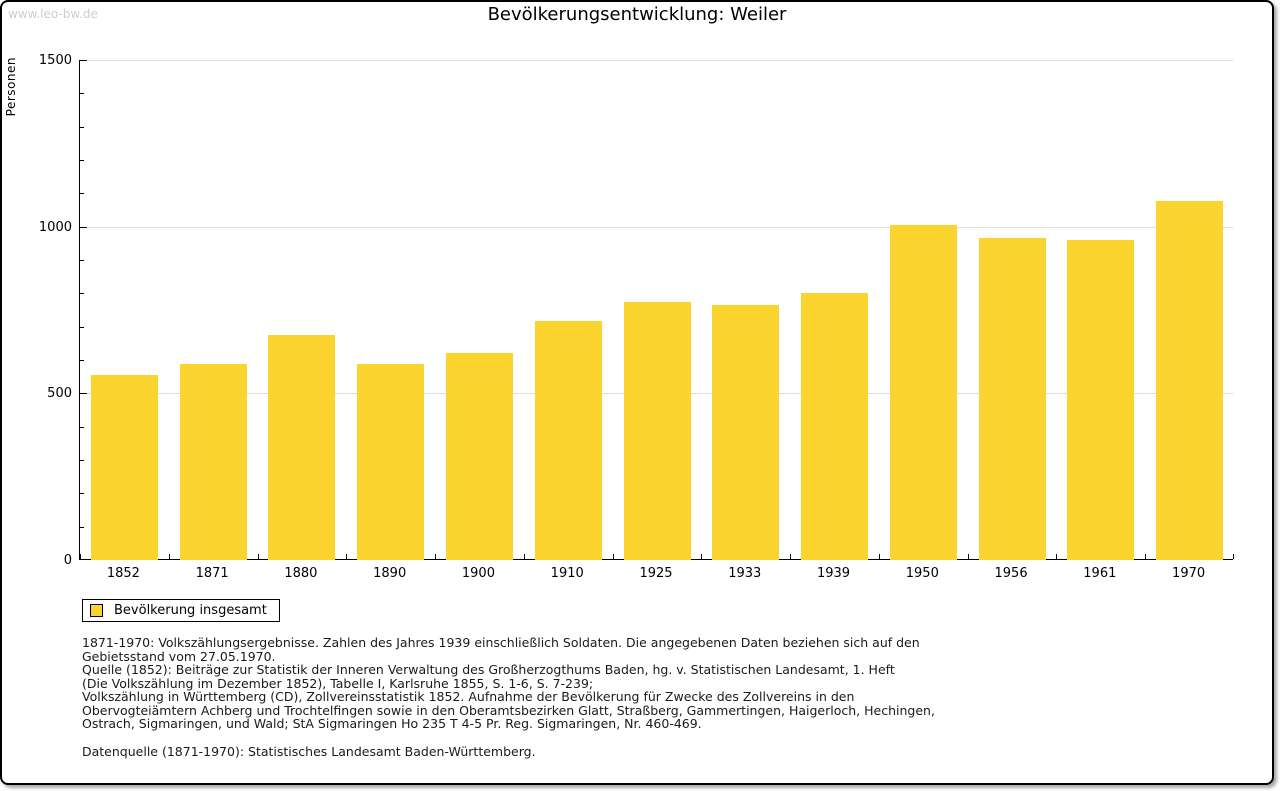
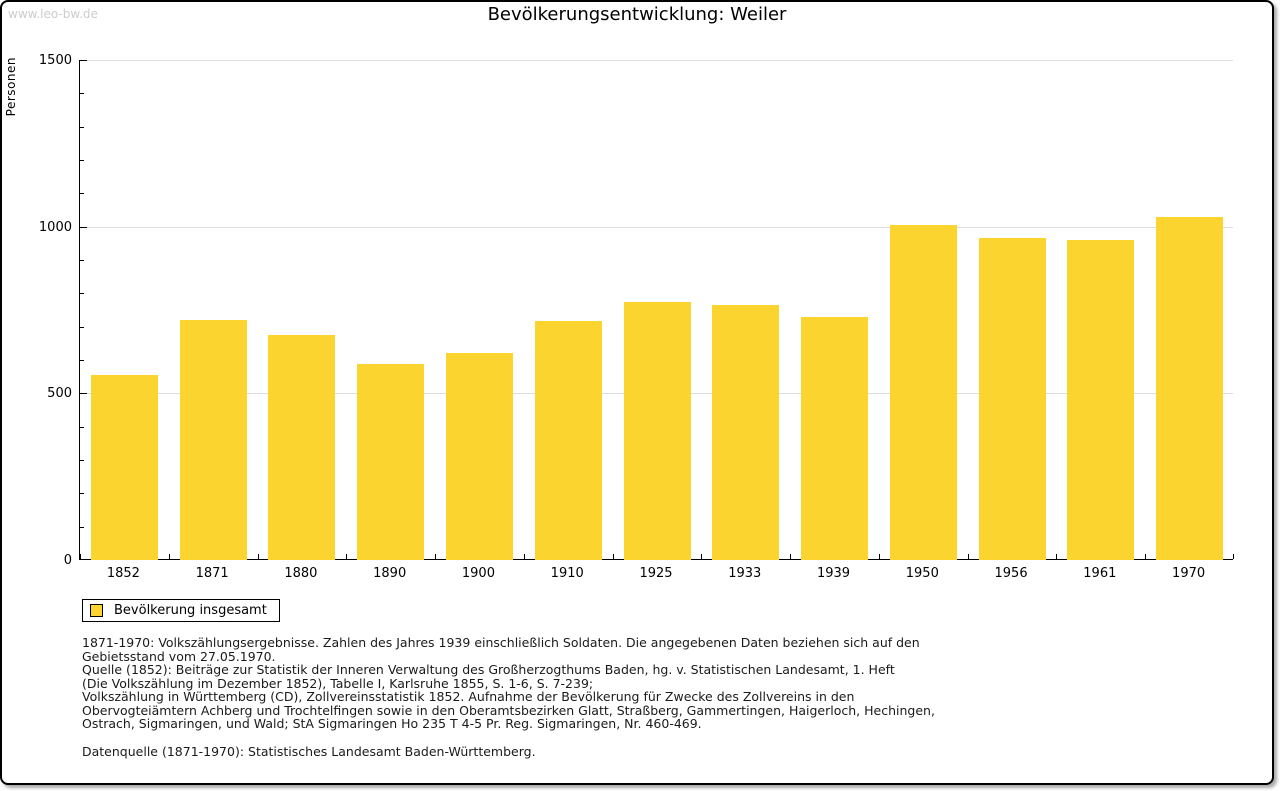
1871: 590 -> 720
1939: 800 -> 730
1970: 1080 -> 1030
